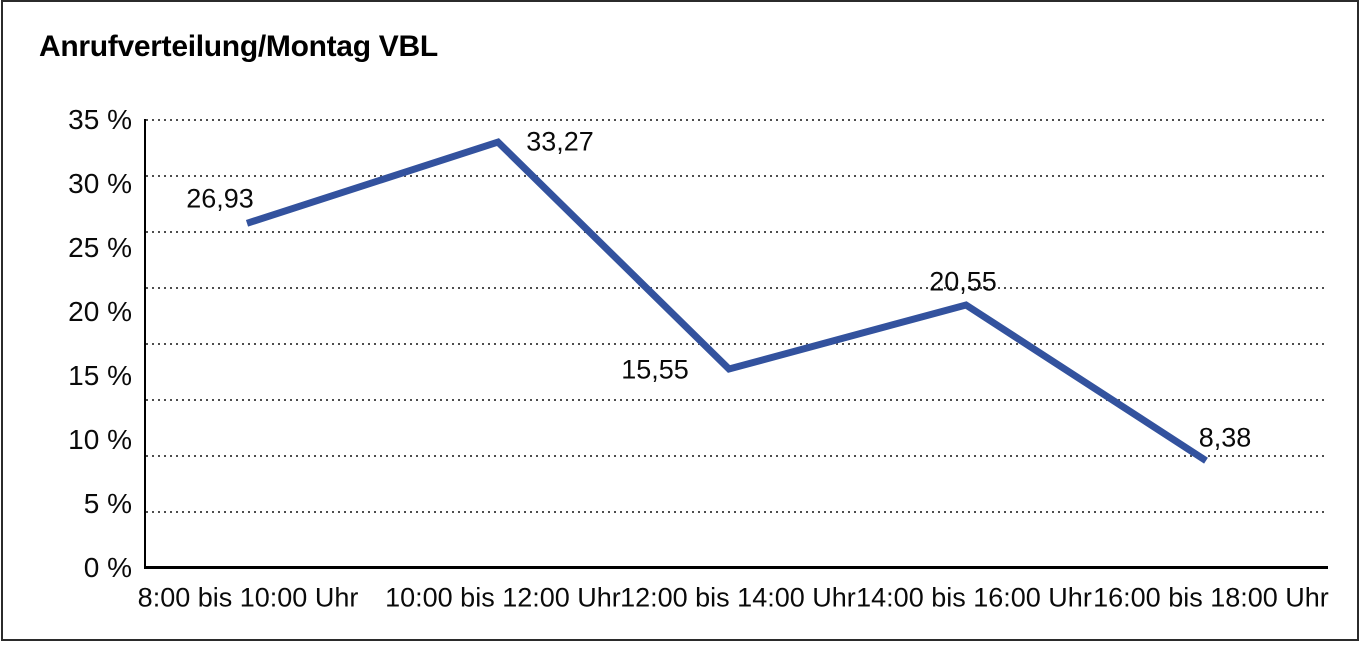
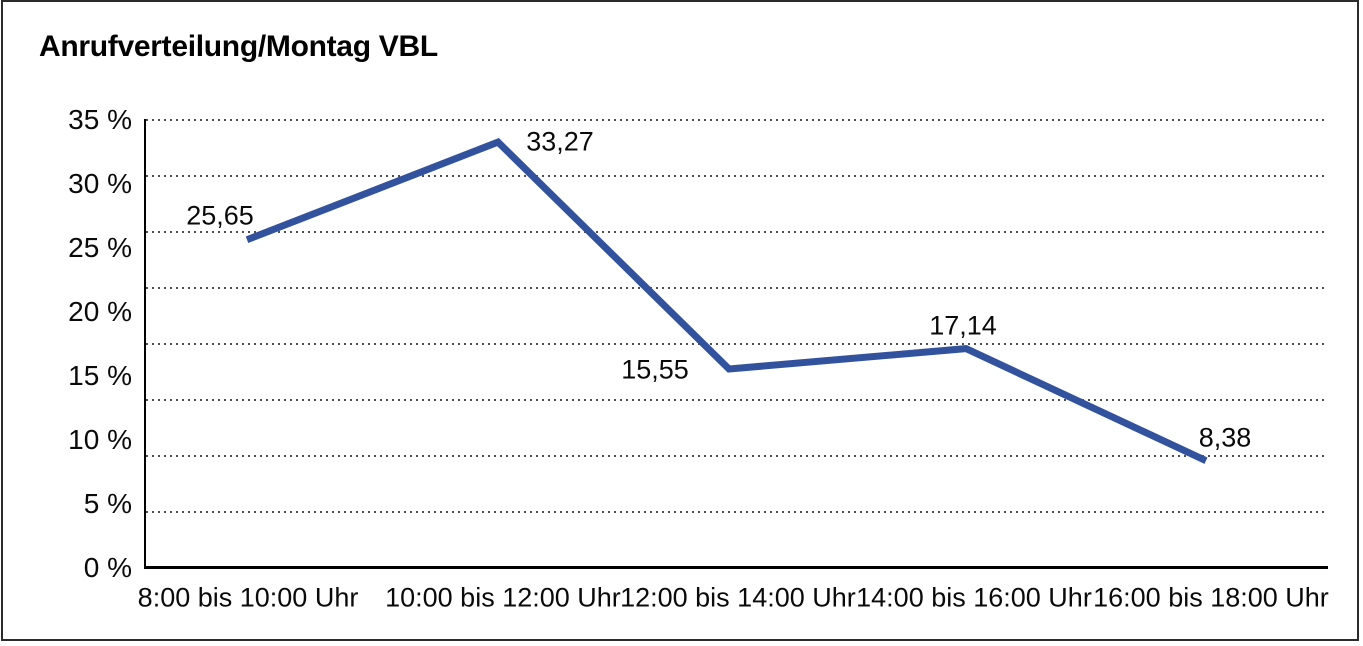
8:00 bis 10:00 Uhr: 26,93 -> 25,65
14:00 bis 16:00 Uhr: 20,55 -> 17,14
